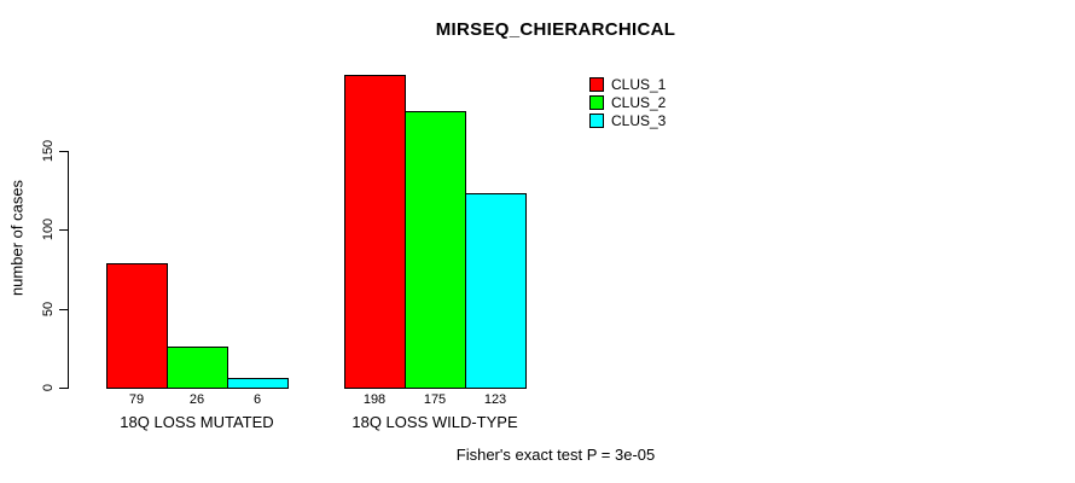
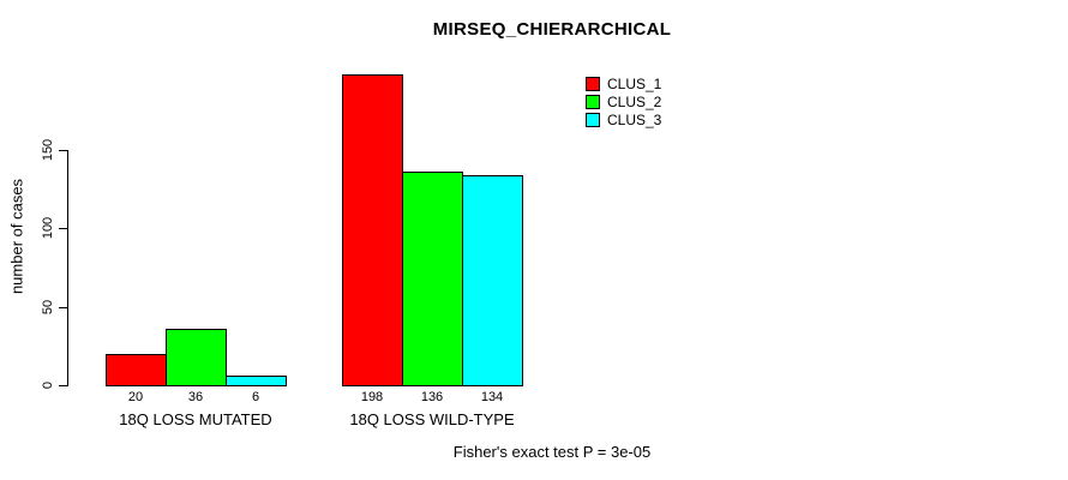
CLUS_1/18Q LOSS MUTATED: 79 -> 20
CLUS_2/18Q LOSS MUTATED: 26 -> 36
CLUS_2/18Q LOSS WILD-TYPE: 175 -> 136
CLUS_3/18Q LOSS WILD-TYPE: 123 -> 134
